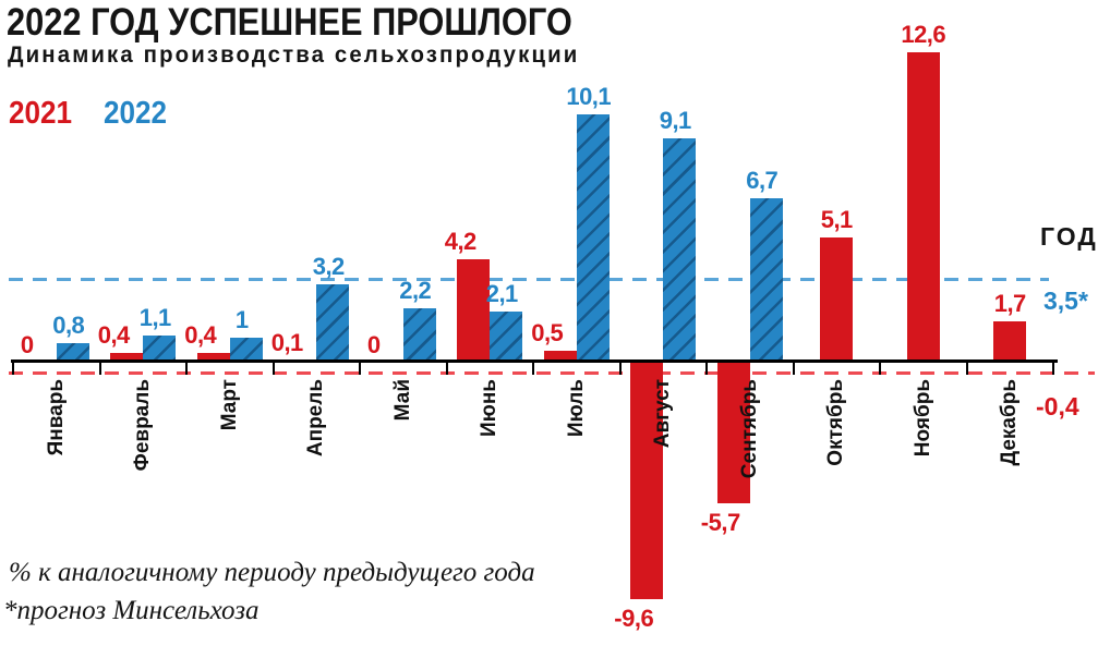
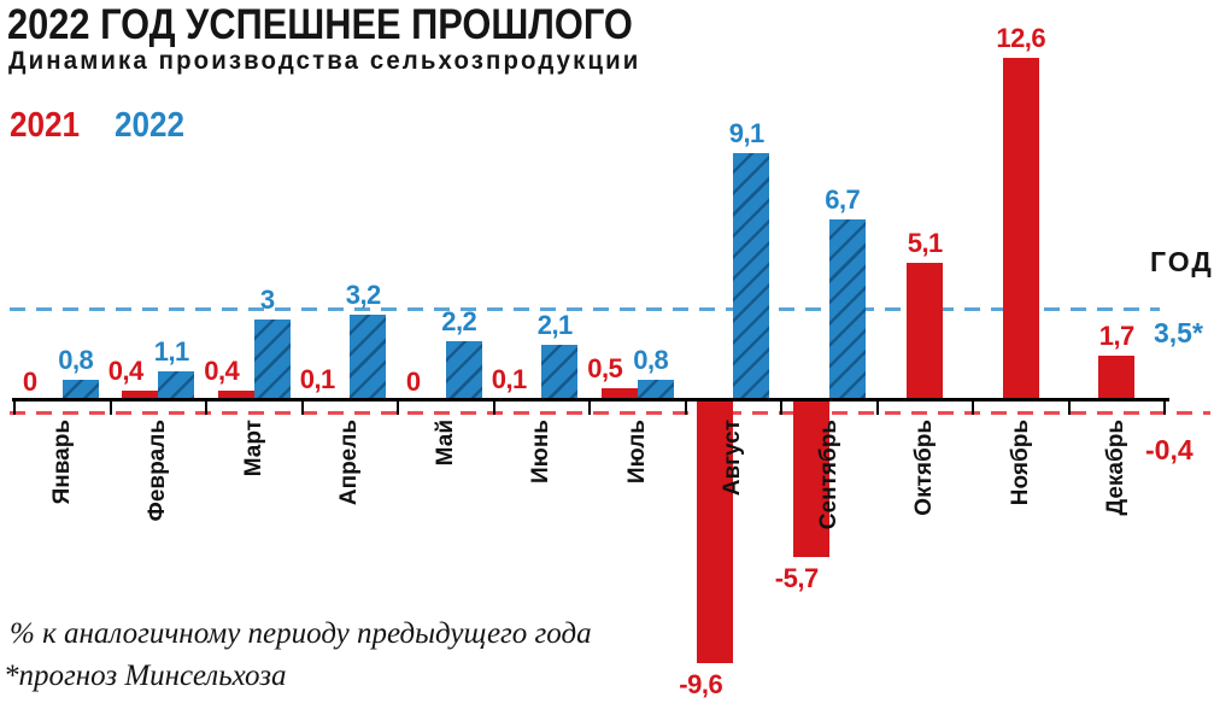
2022/Март: 1 -> 3
2021/Июнь: 4,2 -> 0,1
2022/Июль: 10,1 -> 0,8
